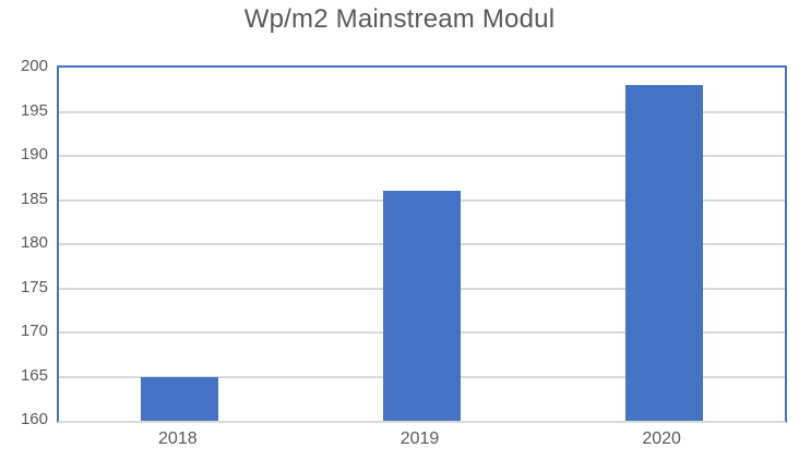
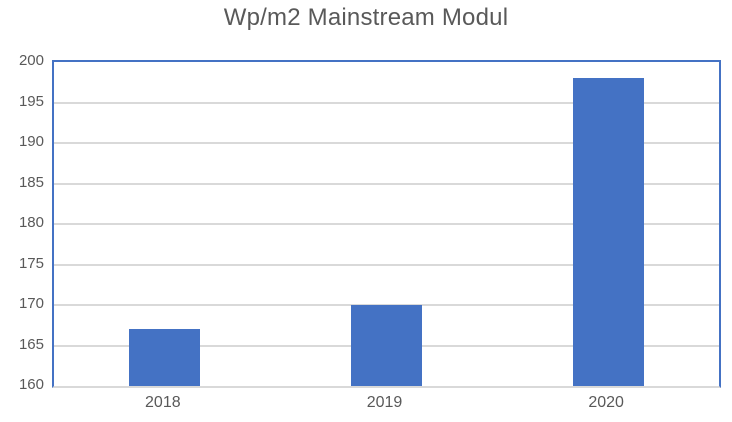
2018: 165 -> 167
2019: 186 -> 170
